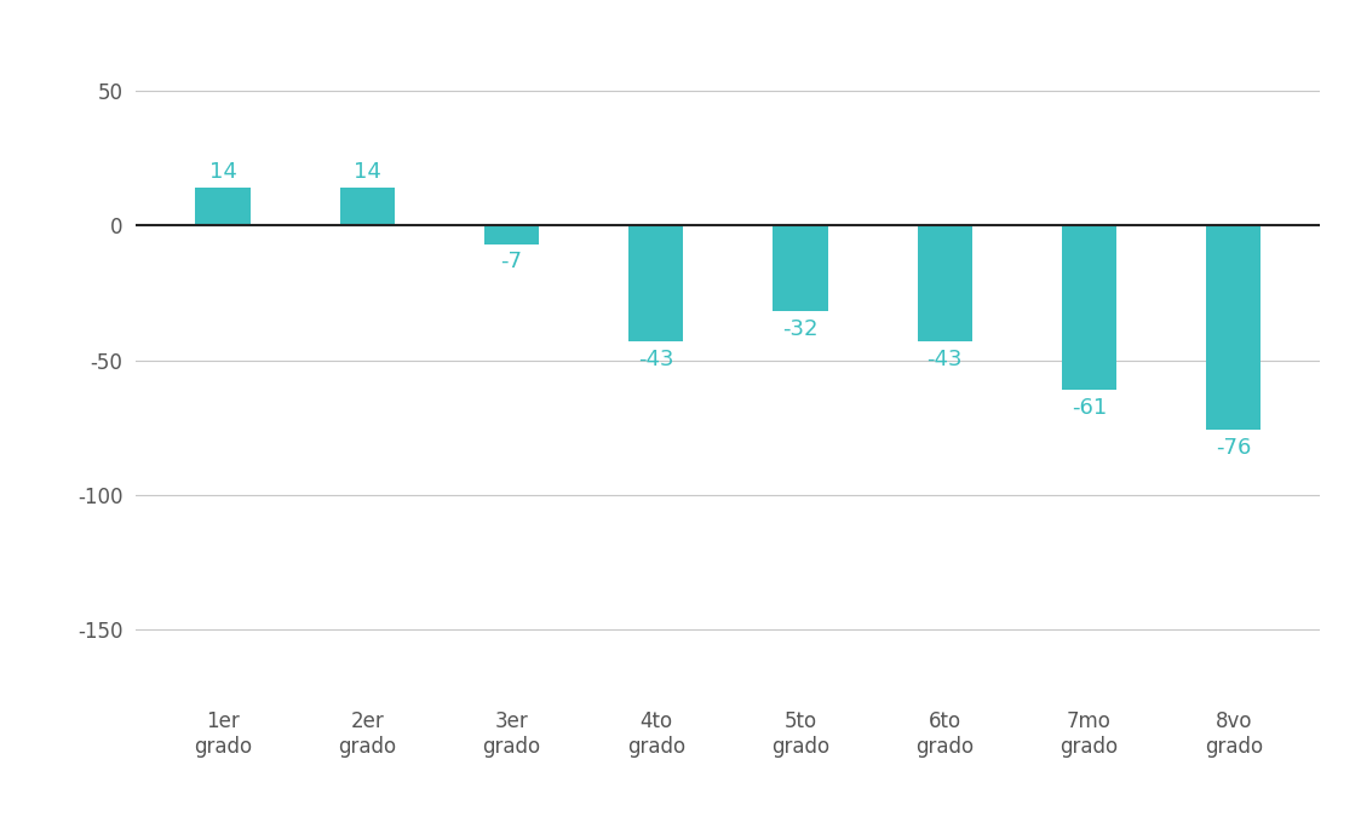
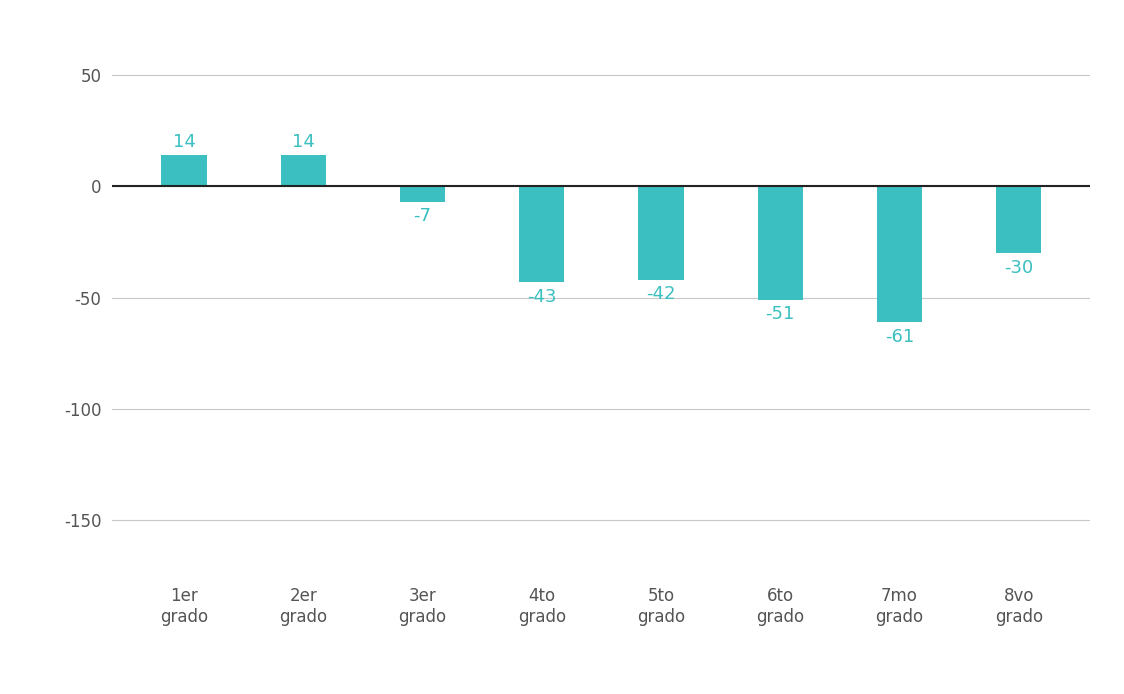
5to grado: -32 -> -42
6to grado: -43 -> -51
8vo grado: -76 -> -30
